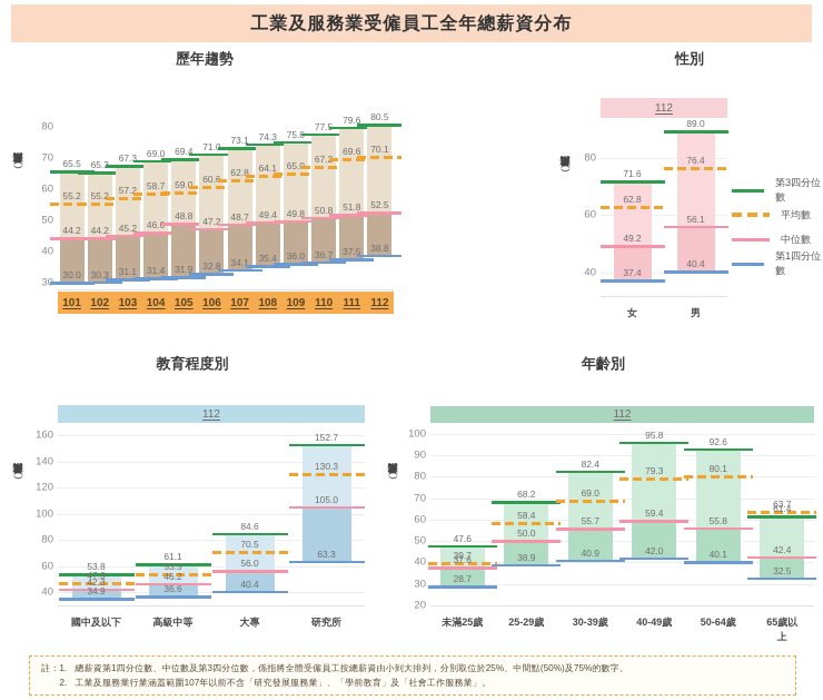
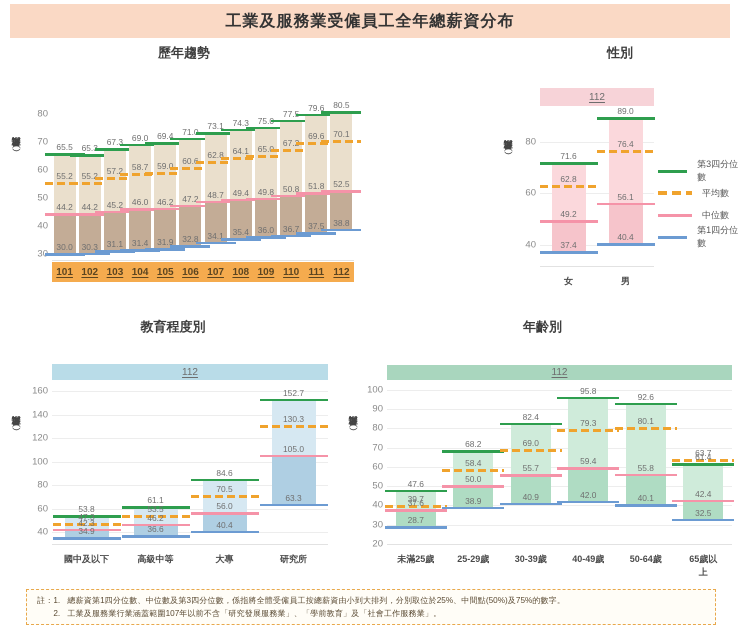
歷年趨勢/中位數/105: 48.8 -> 46.2
